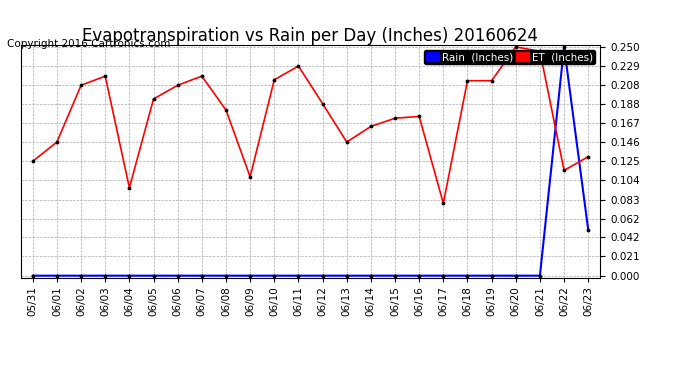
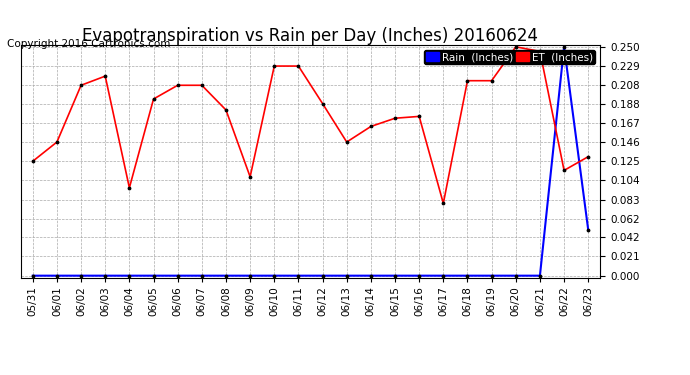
ET (Inches)/06/07: 0.218 -> 0.208
ET (Inches)/06/10: 0.214 -> 0.229
